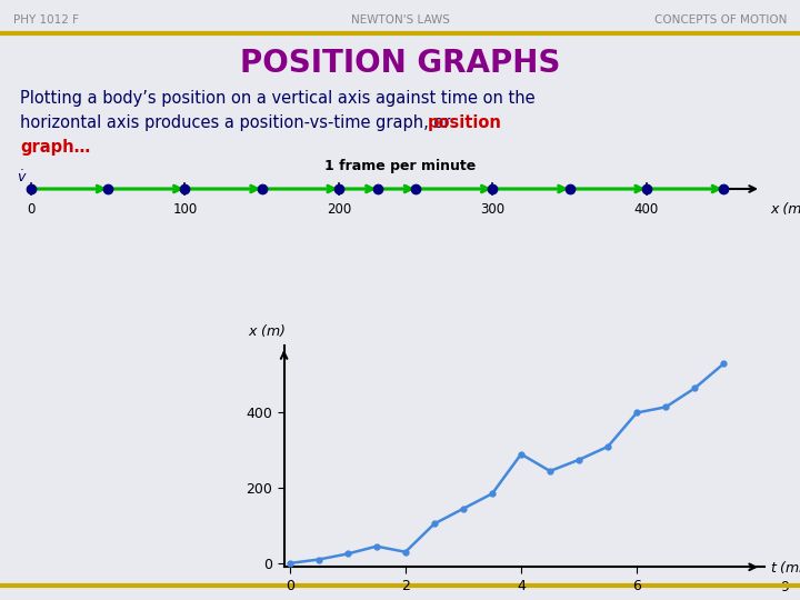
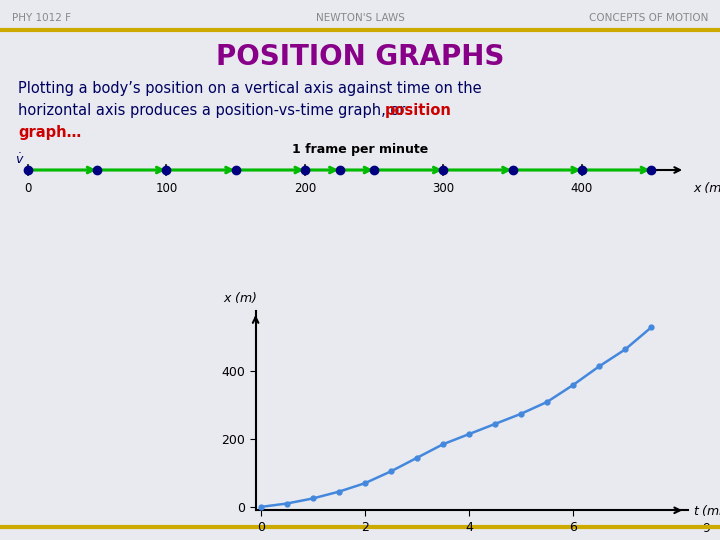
2: 30 -> 70
4: 290 -> 215
6: 400 -> 360
